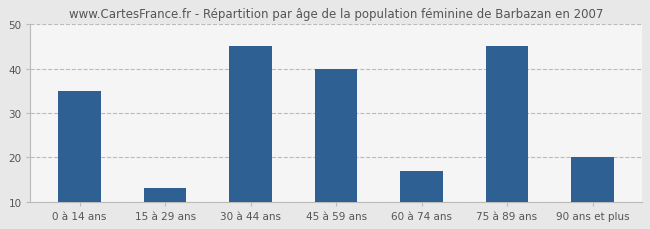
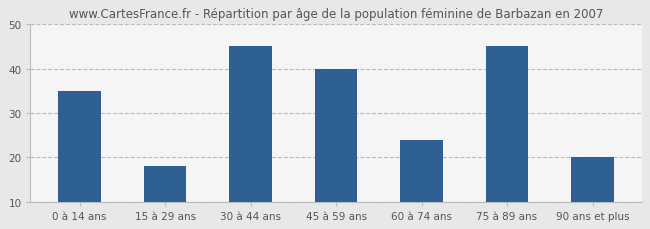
15 à 29 ans: 13 -> 18
60 à 74 ans: 17 -> 24
